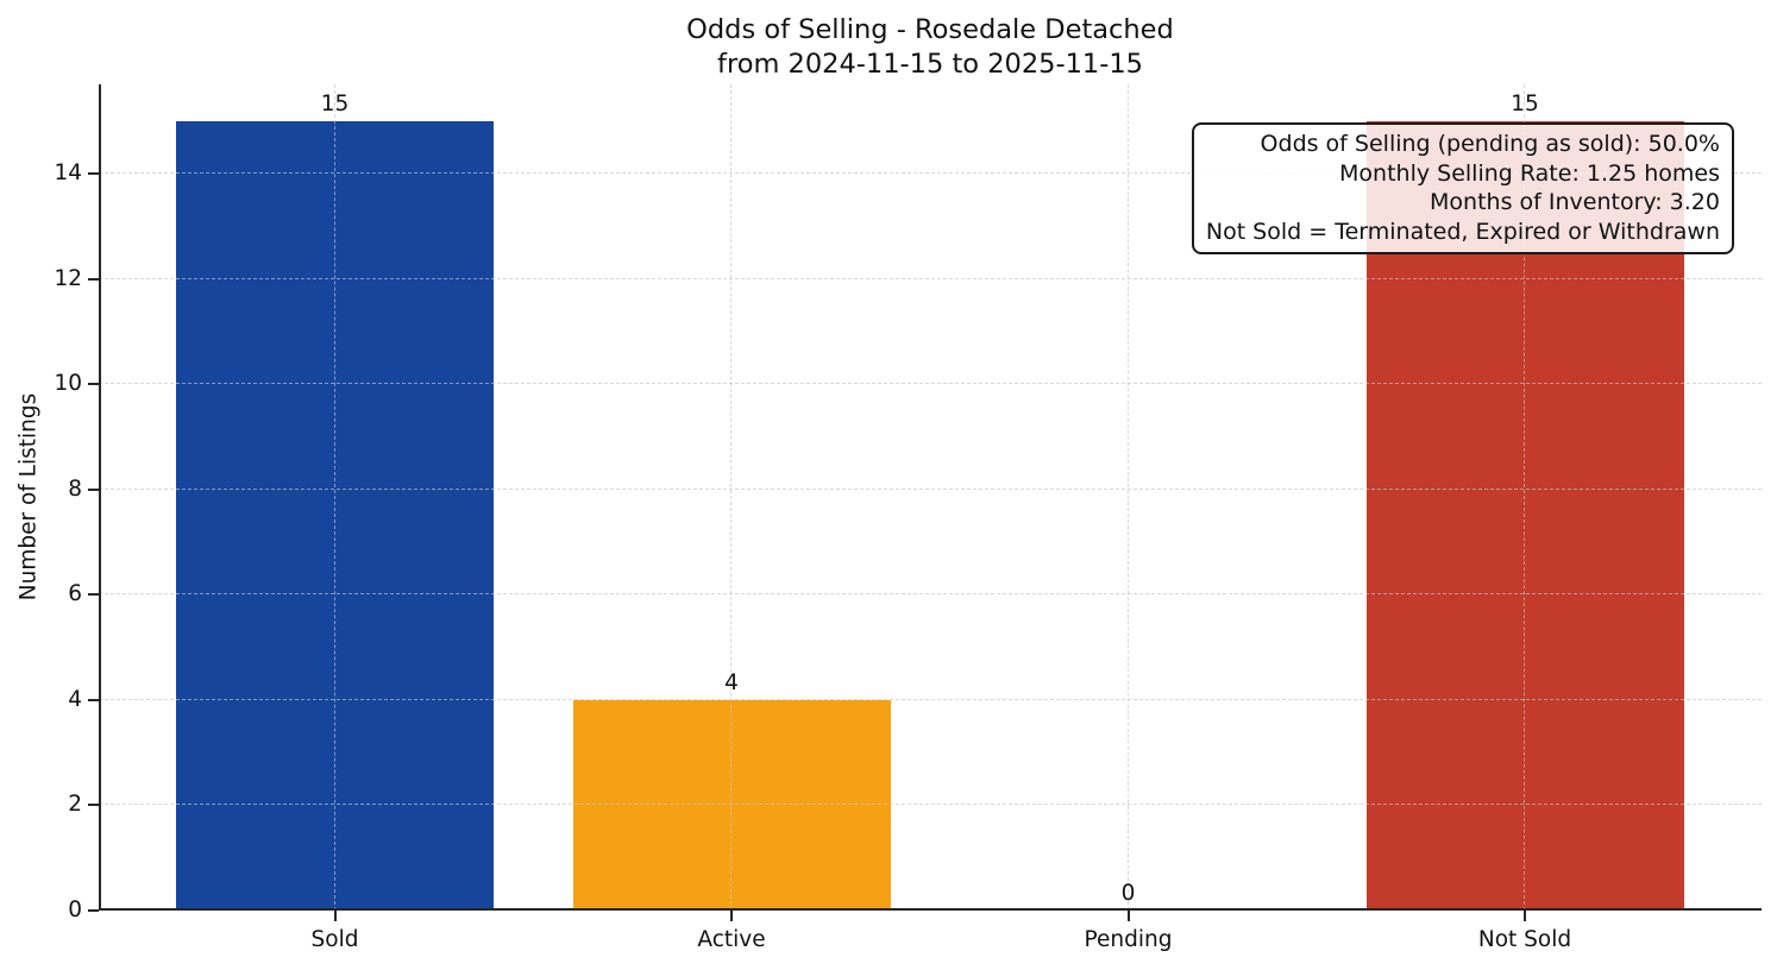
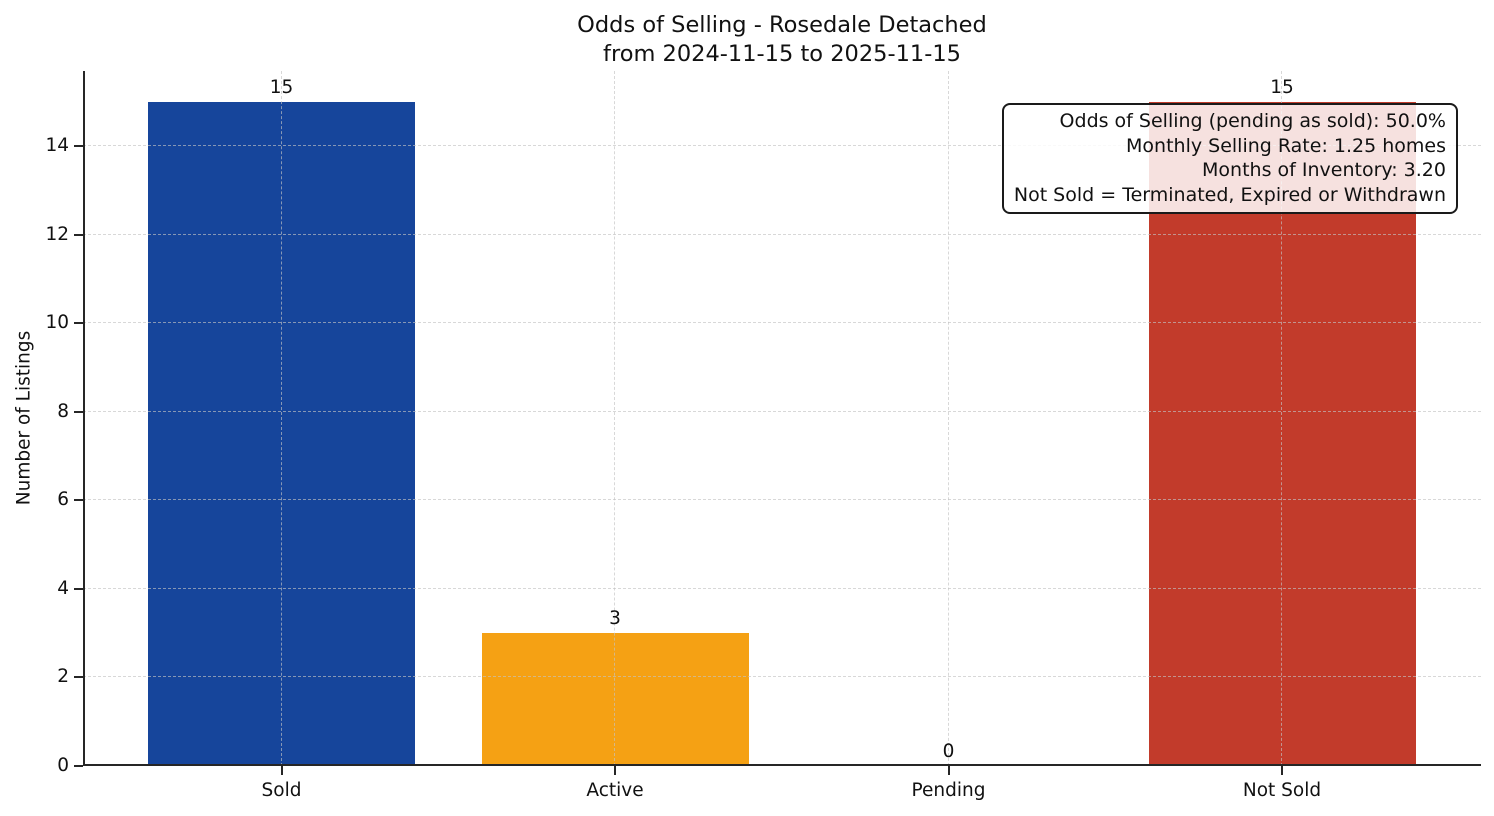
Active: 4 -> 3
